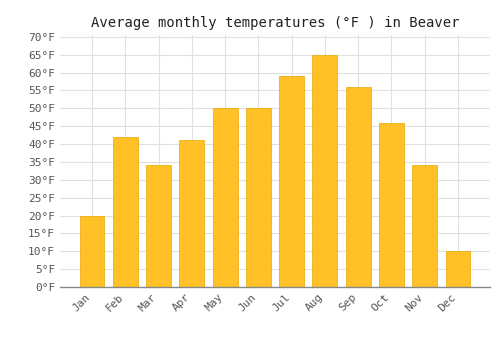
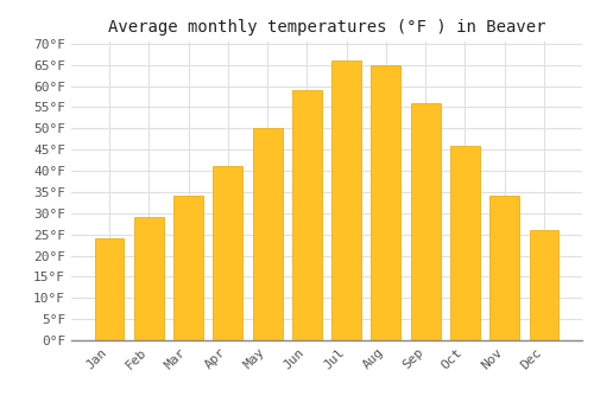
Jan: 20°F -> 24°F
Feb: 42°F -> 29°F
Jun: 50°F -> 59°F
Jul: 59°F -> 66°F
Dec: 10°F -> 26°F
